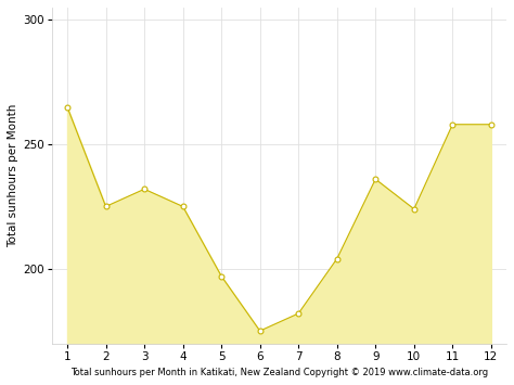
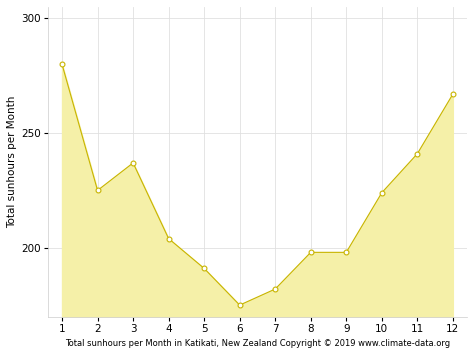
1: 265 -> 280
3: 232 -> 237
4: 225 -> 204
5: 197 -> 191
8: 204 -> 198
9: 236 -> 198
11: 258 -> 241
12: 258 -> 267
